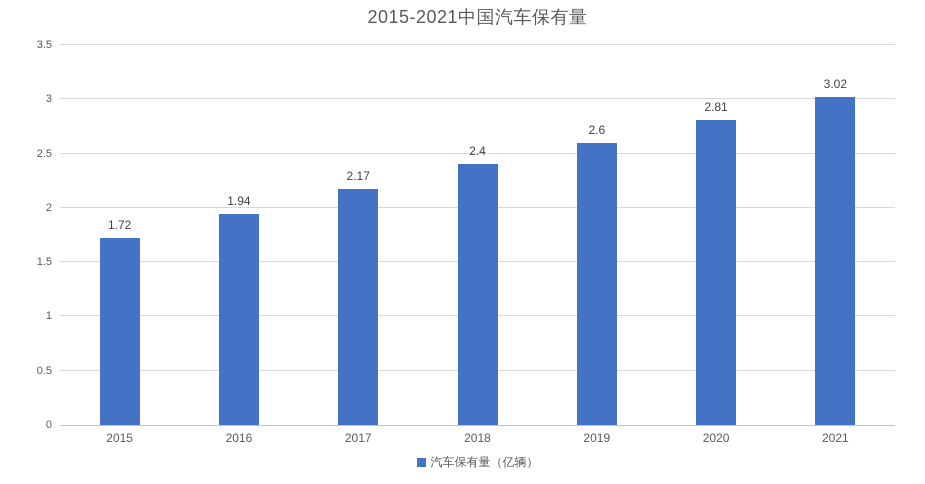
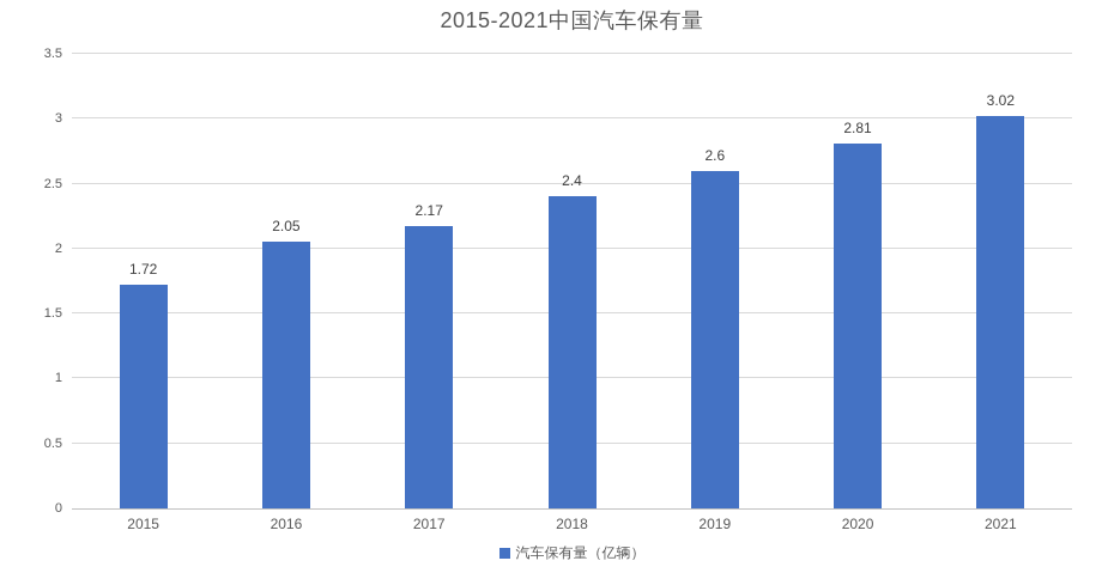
2016: 1.94 -> 2.05
